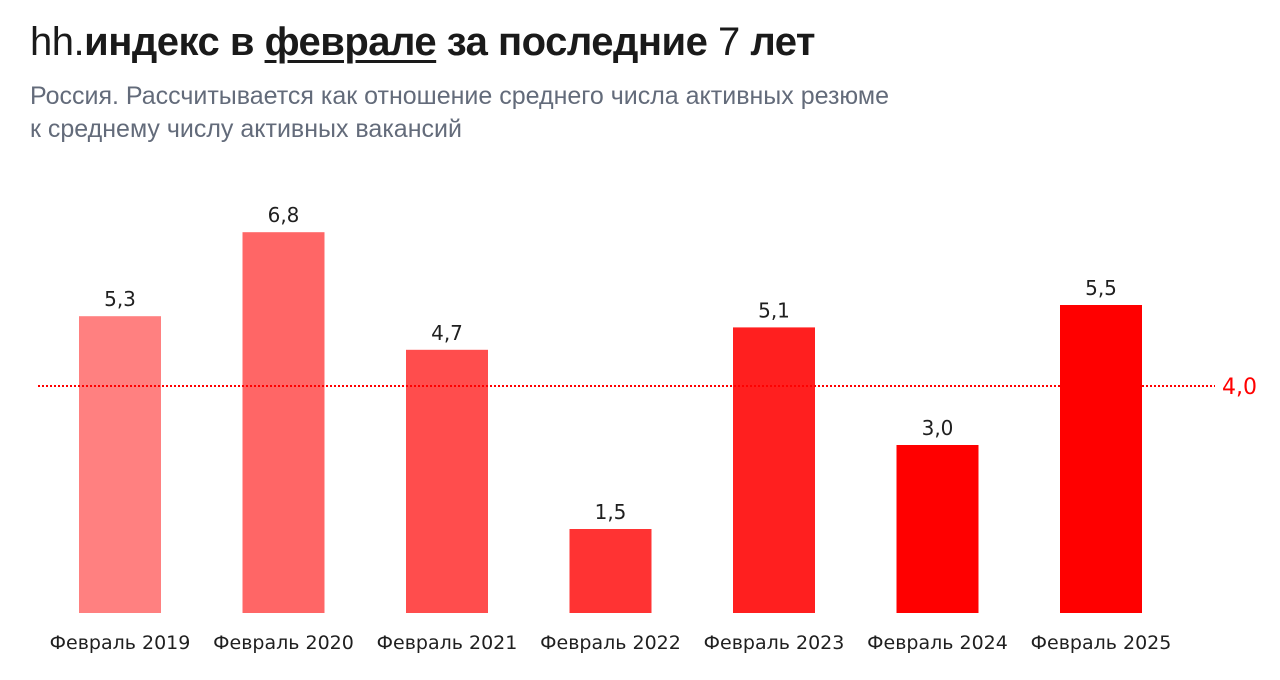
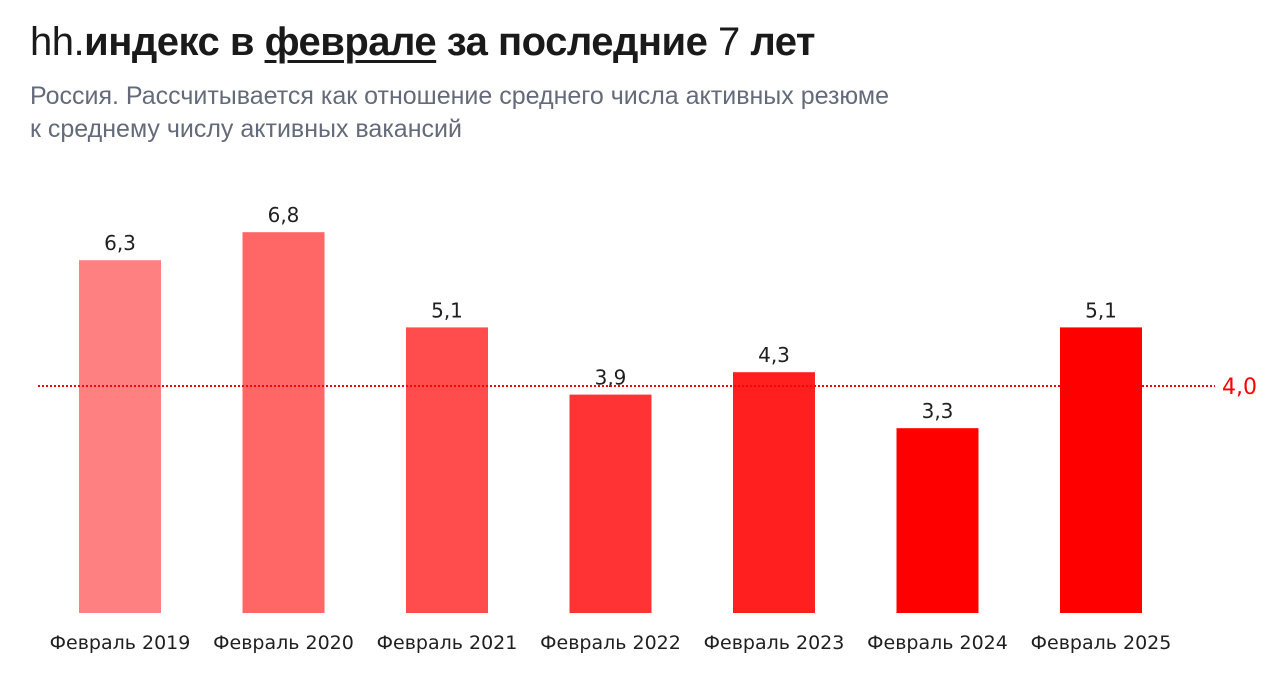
Февраль 2019: 5,3 -> 6,3
Февраль 2021: 4,7 -> 5,1
Февраль 2022: 1,5 -> 3,9
Февраль 2023: 5,1 -> 4,3
Февраль 2024: 3,0 -> 3,3
Февраль 2025: 5,5 -> 5,1
